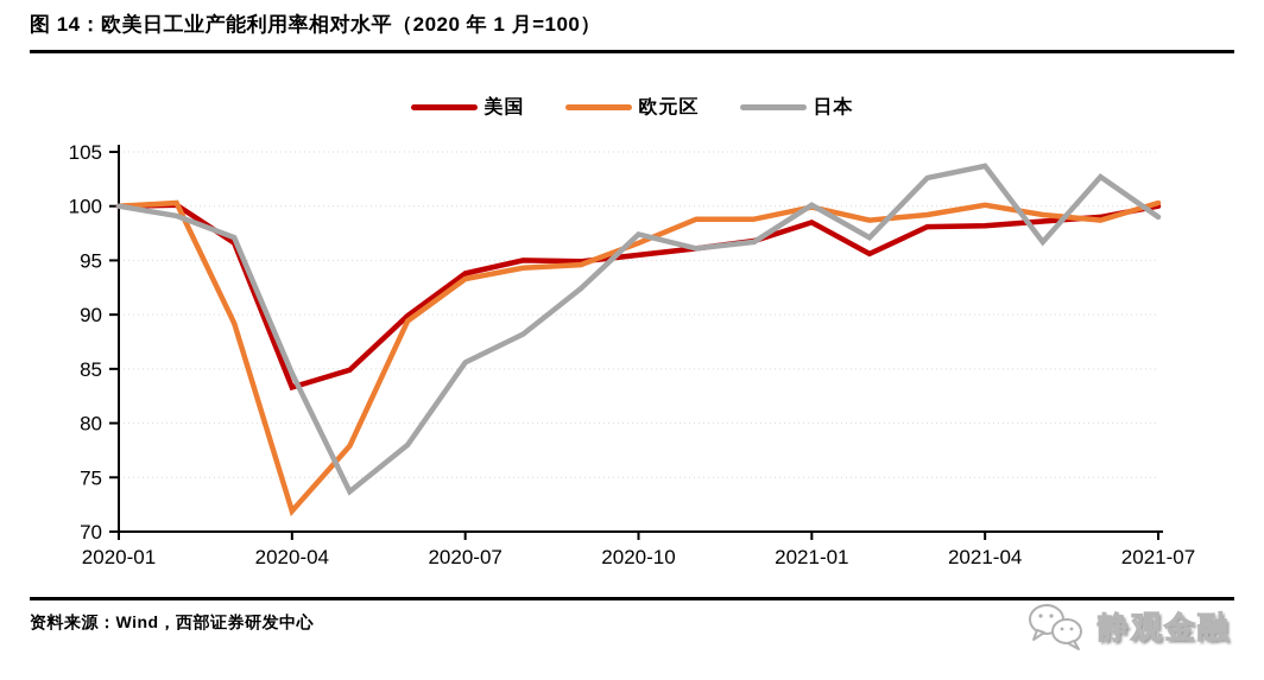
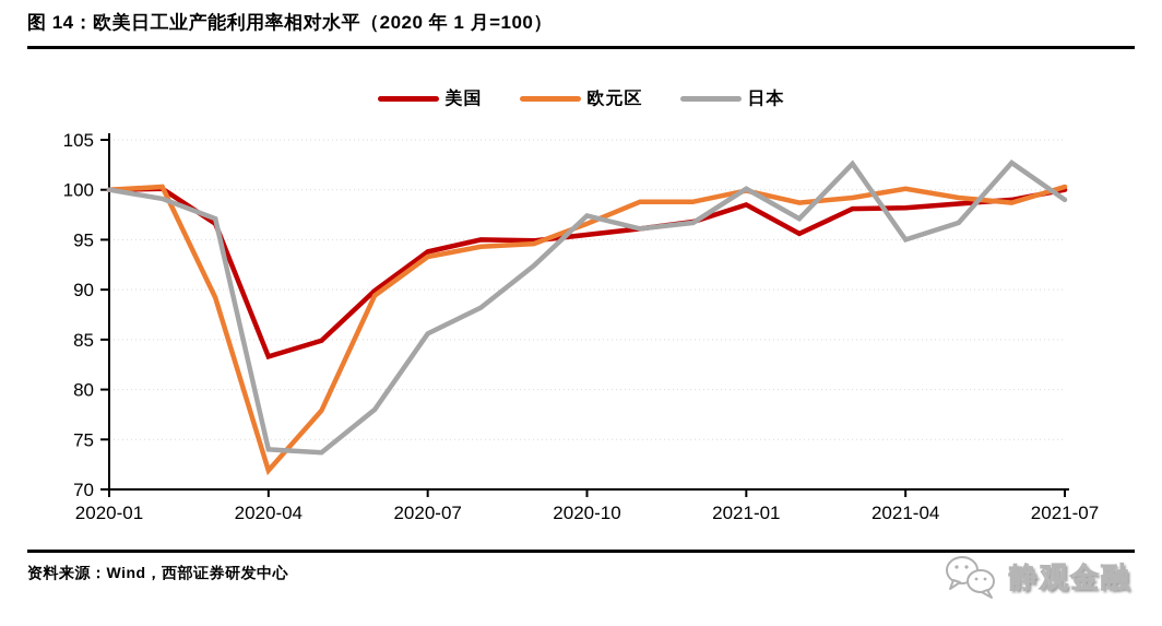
日本/2020-04: 85 -> 74
日本/2021-04: 104 -> 95
